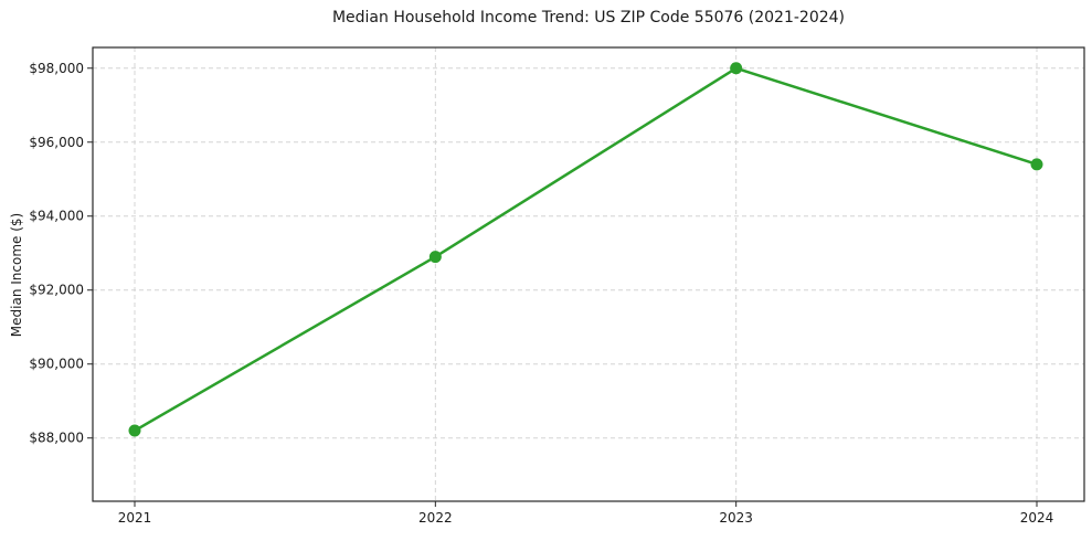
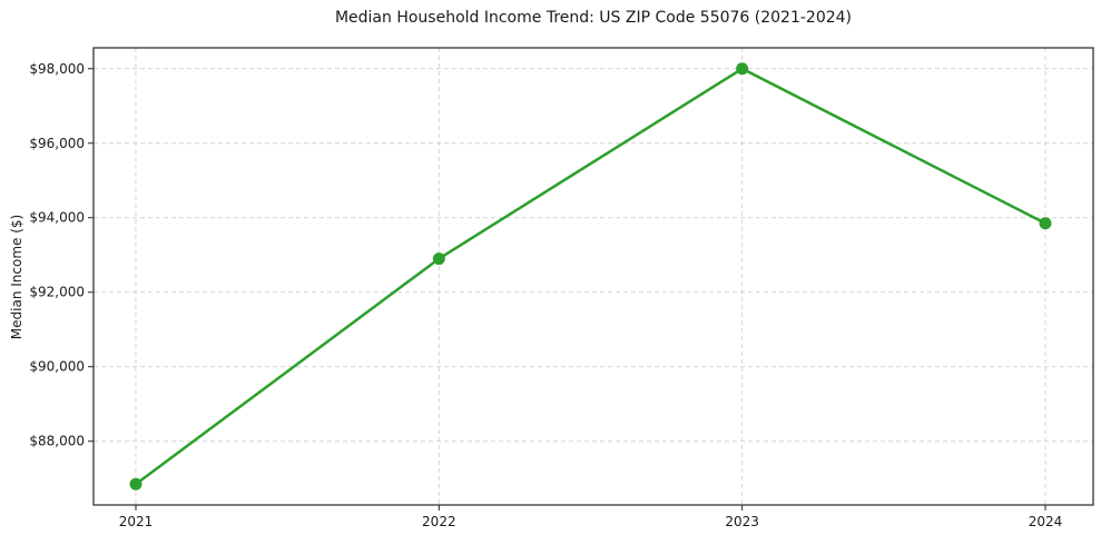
2021: $88200 -> $86800
2024: $95400 -> $93800
